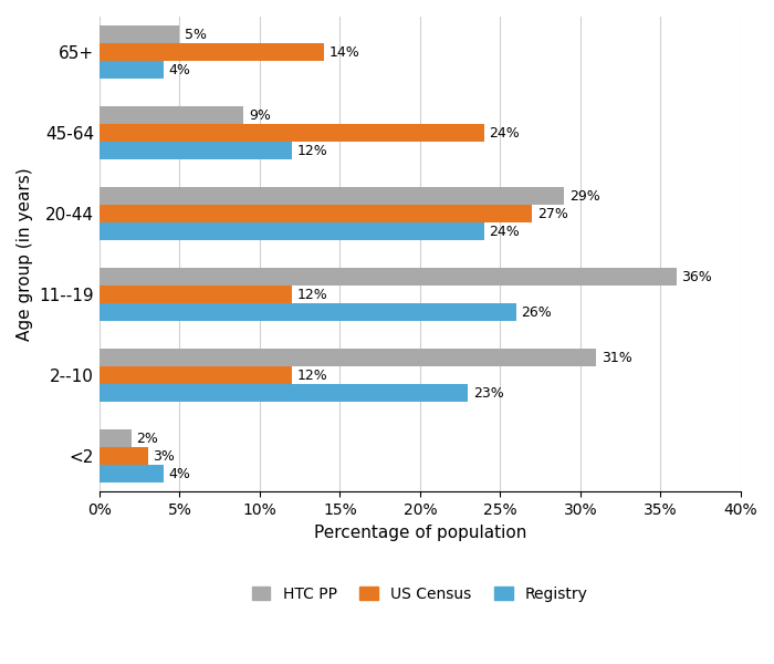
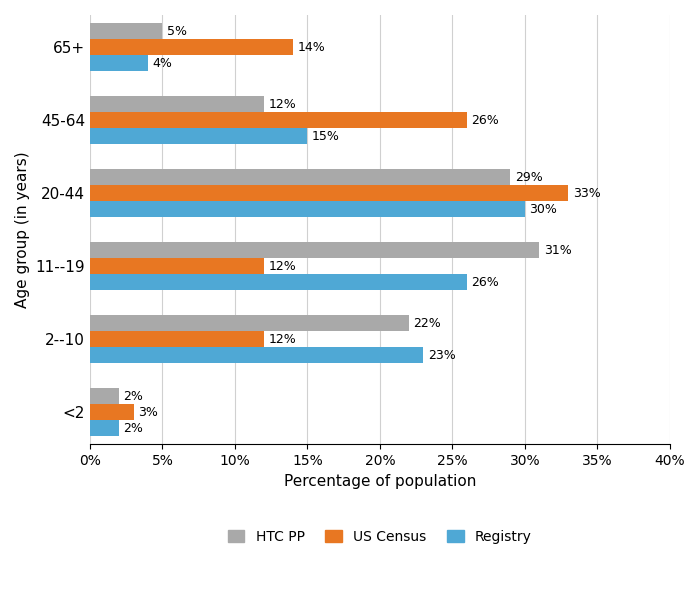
HTC PP/45-64: 9% -> 12%
US Census/45-64: 24% -> 26%
Registry/45-64: 12% -> 15%
US Census/20-44: 27% -> 33%
Registry/20-44: 24% -> 30%
HTC PP/11--19: 36% -> 31%
HTC PP/2--10: 31% -> 22%
Registry/<2: 4% -> 2%
